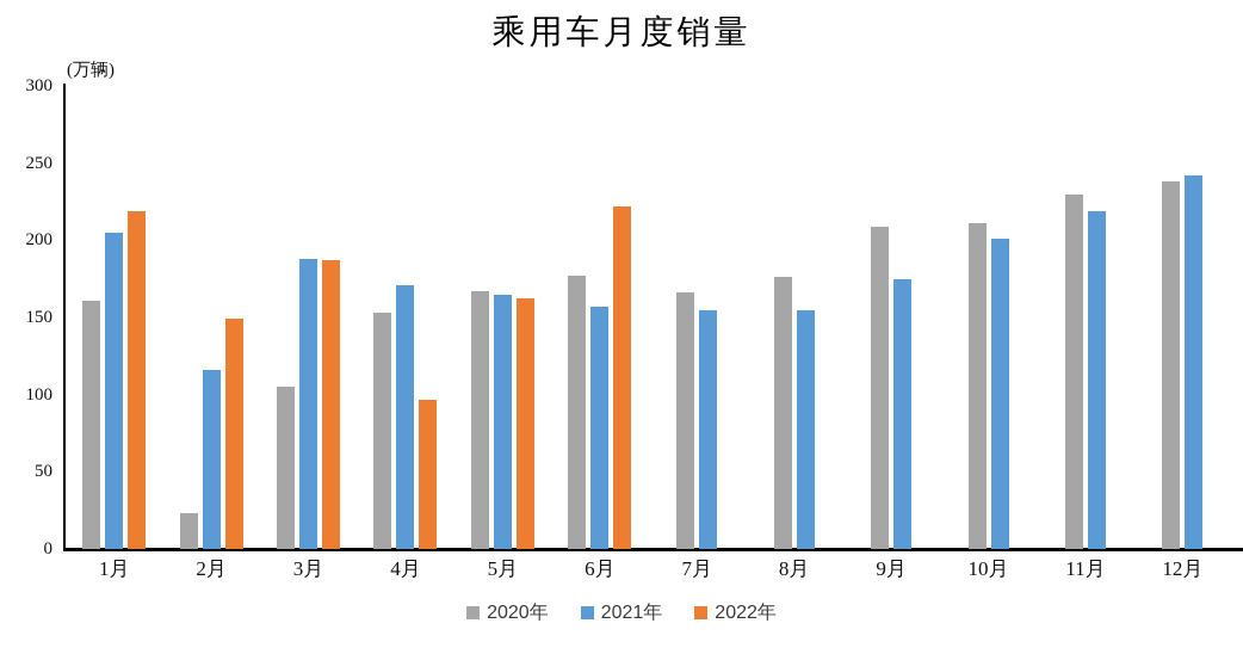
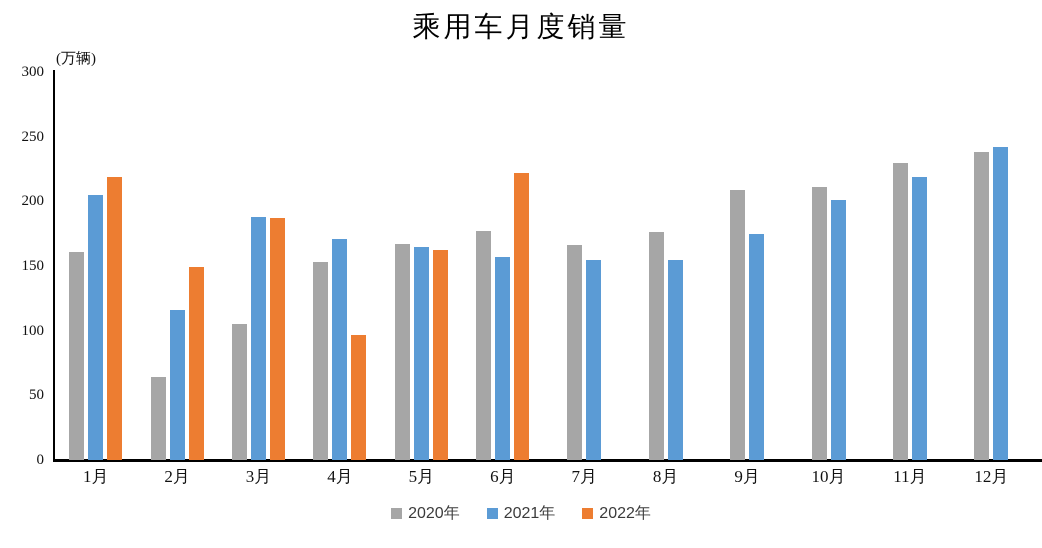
2020年/2月: 23 -> 64
